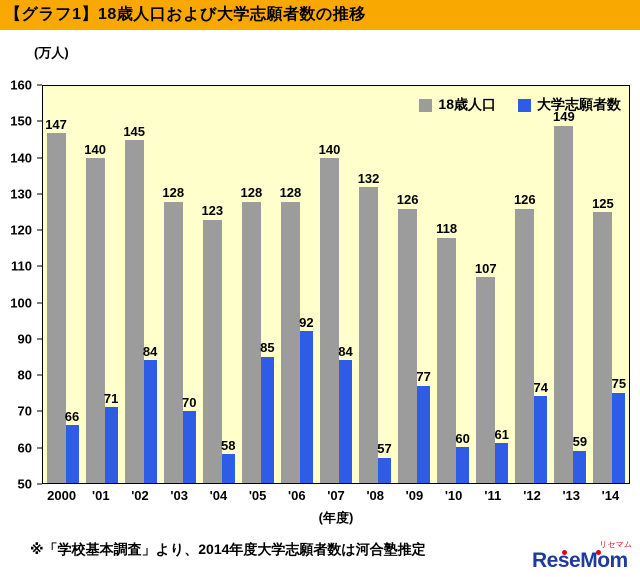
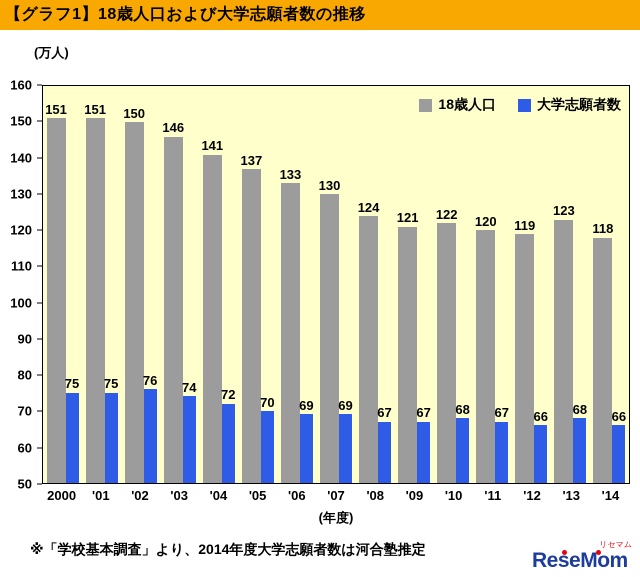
18歳人口/2000: 147 -> 151
大学志願者数/2000: 66 -> 75
18歳人口/'01: 140 -> 151
大学志願者数/'01: 71 -> 75
18歳人口/'02: 145 -> 150
大学志願者数/'02: 84 -> 76
18歳人口/'03: 128 -> 146
大学志願者数/'03: 70 -> 74
18歳人口/'04: 123 -> 141
大学志願者数/'04: 58 -> 72
18歳人口/'05: 128 -> 137
大学志願者数/'05: 85 -> 70
18歳人口/'06: 128 -> 133
大学志願者数/'06: 92 -> 69
18歳人口/'07: 140 -> 130
大学志願者数/'07: 84 -> 69
18歳人口/'08: 132 -> 124
大学志願者数/'08: 57 -> 67
18歳人口/'09: 126 -> 121
大学志願者数/'09: 77 -> 67
18歳人口/'10: 118 -> 122
大学志願者数/'10: 60 -> 68
18歳人口/'11: 107 -> 120
大学志願者数/'11: 61 -> 67
18歳人口/'12: 126 -> 119
大学志願者数/'12: 74 -> 66
18歳人口/'13: 149 -> 123
大学志願者数/'13: 59 -> 68
18歳人口/'14: 125 -> 118
大学志願者数/'14: 75 -> 66
